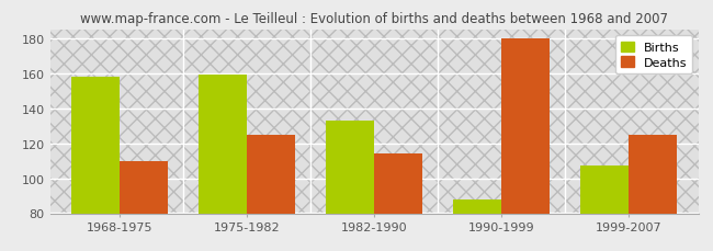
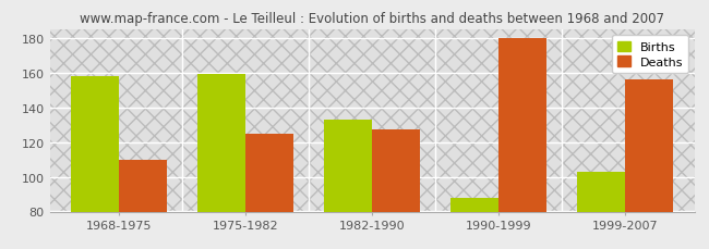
Deaths/1982-1990: 114 -> 127
Births/1999-2007: 107 -> 103
Deaths/1999-2007: 125 -> 156
